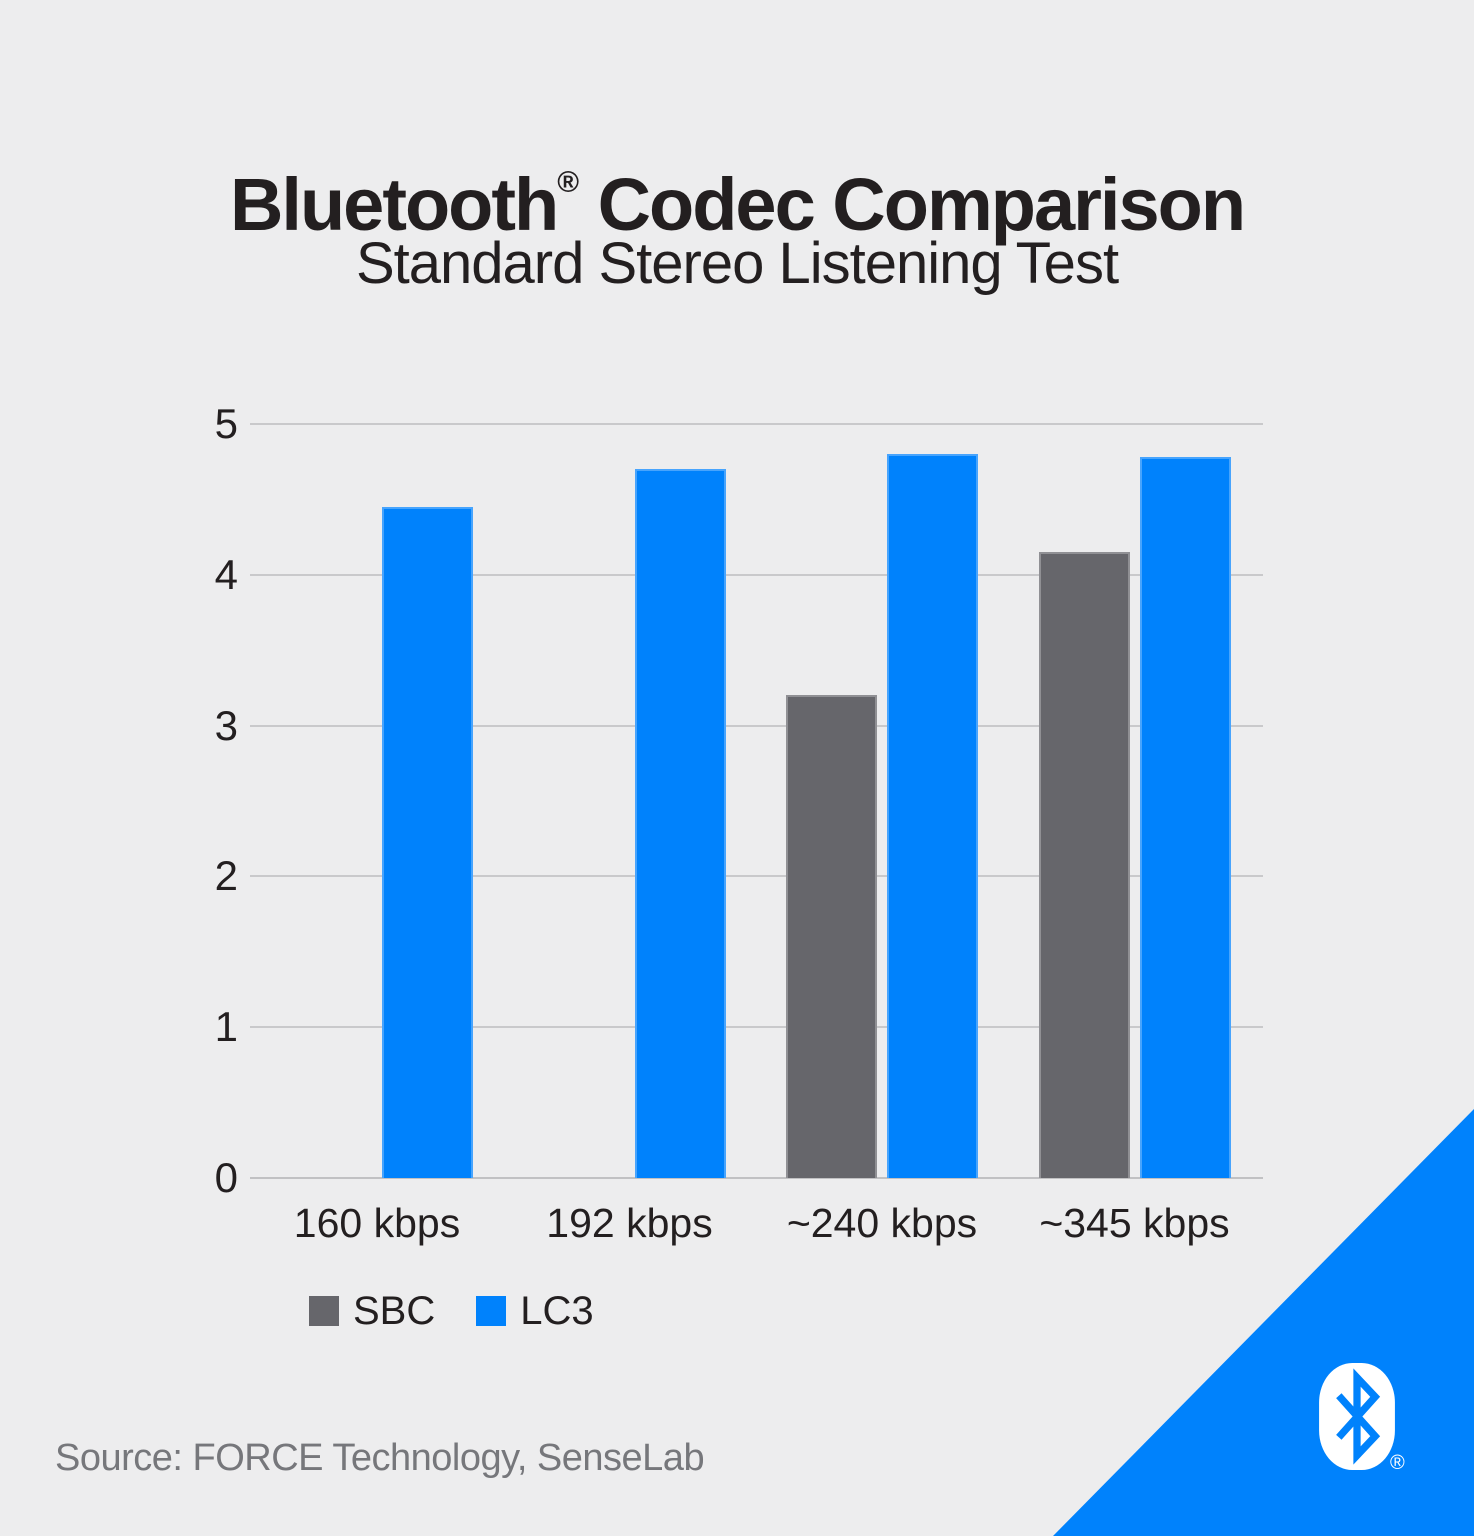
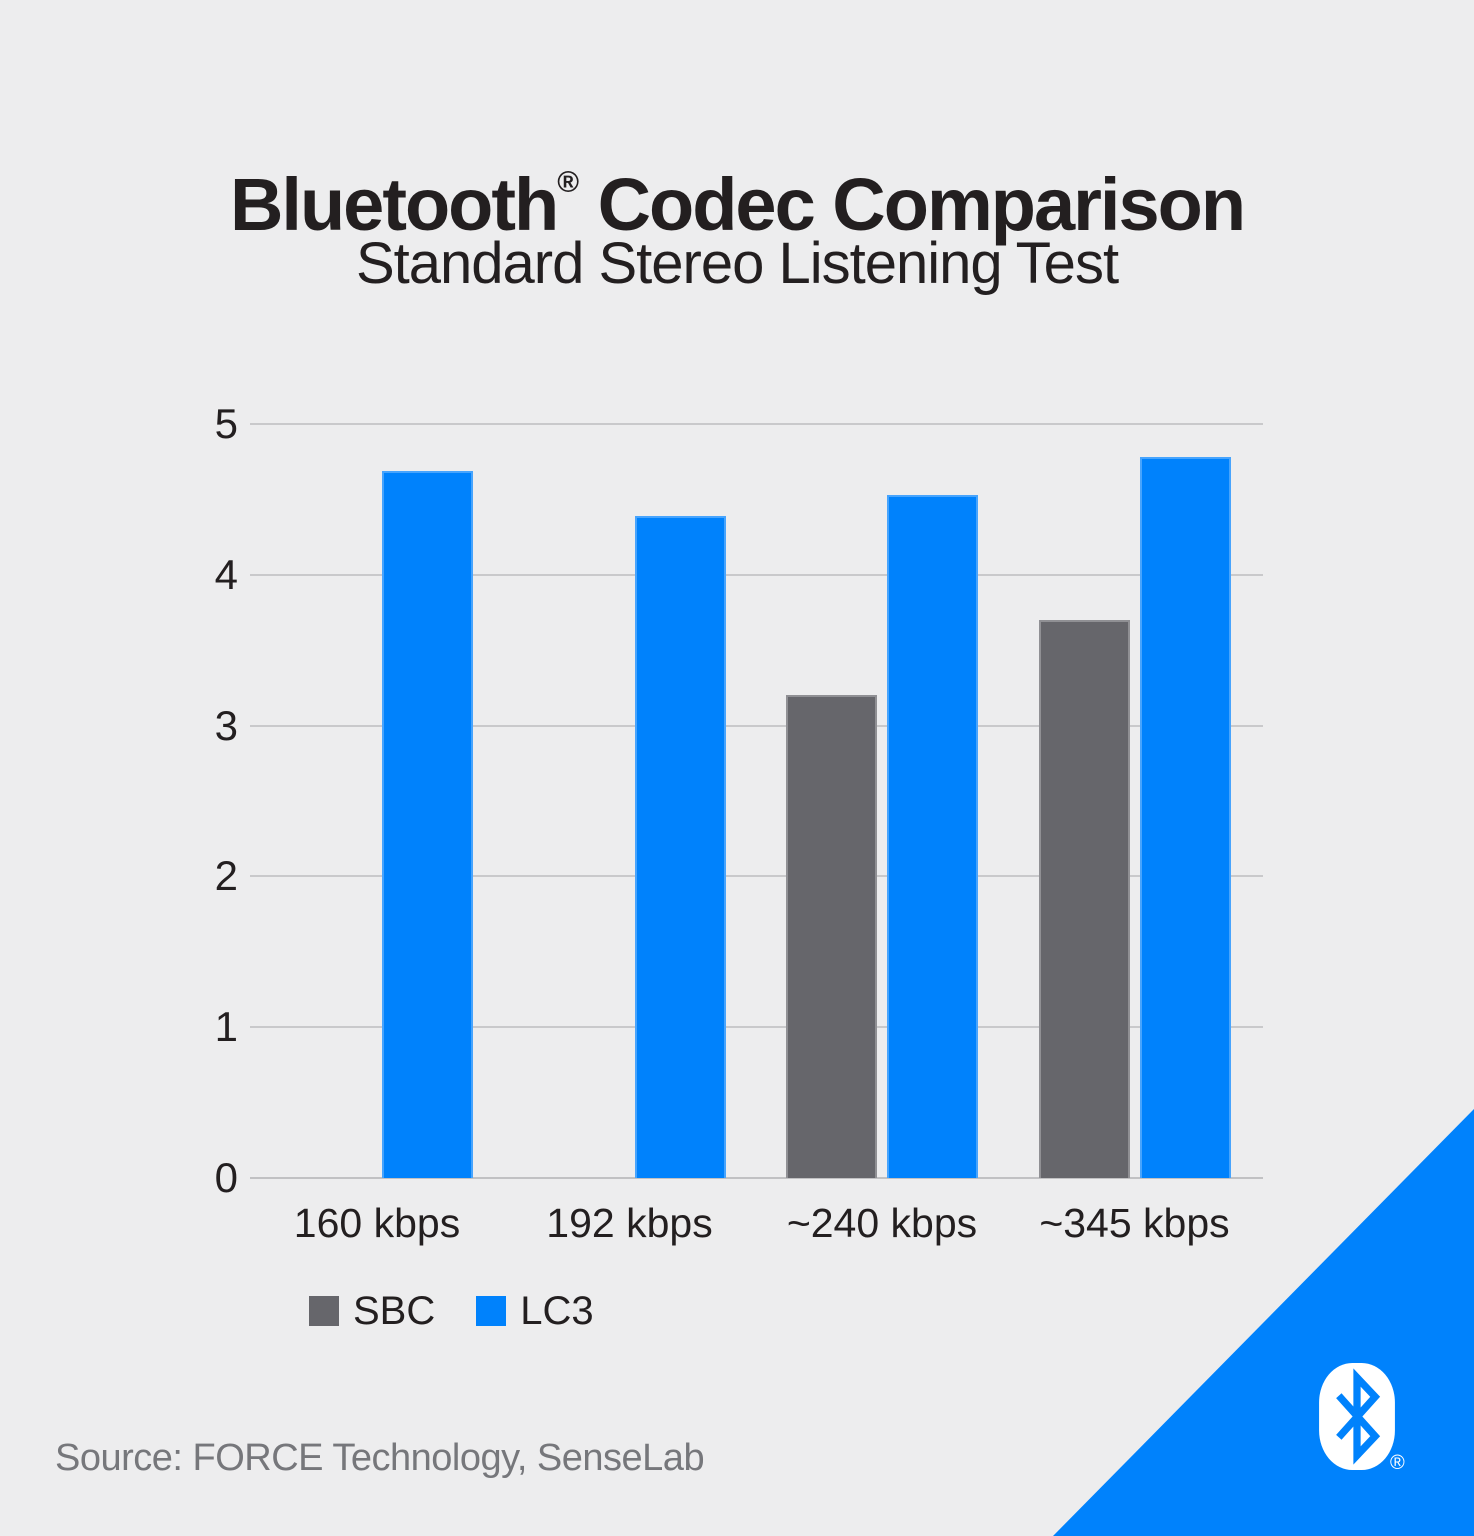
LC3/160 kbps: 4.45 -> 4.69
LC3/192 kbps: 4.70 -> 4.39
LC3/~240 kbps: 4.80 -> 4.53
SBC/~345 kbps: 4.15 -> 3.70
